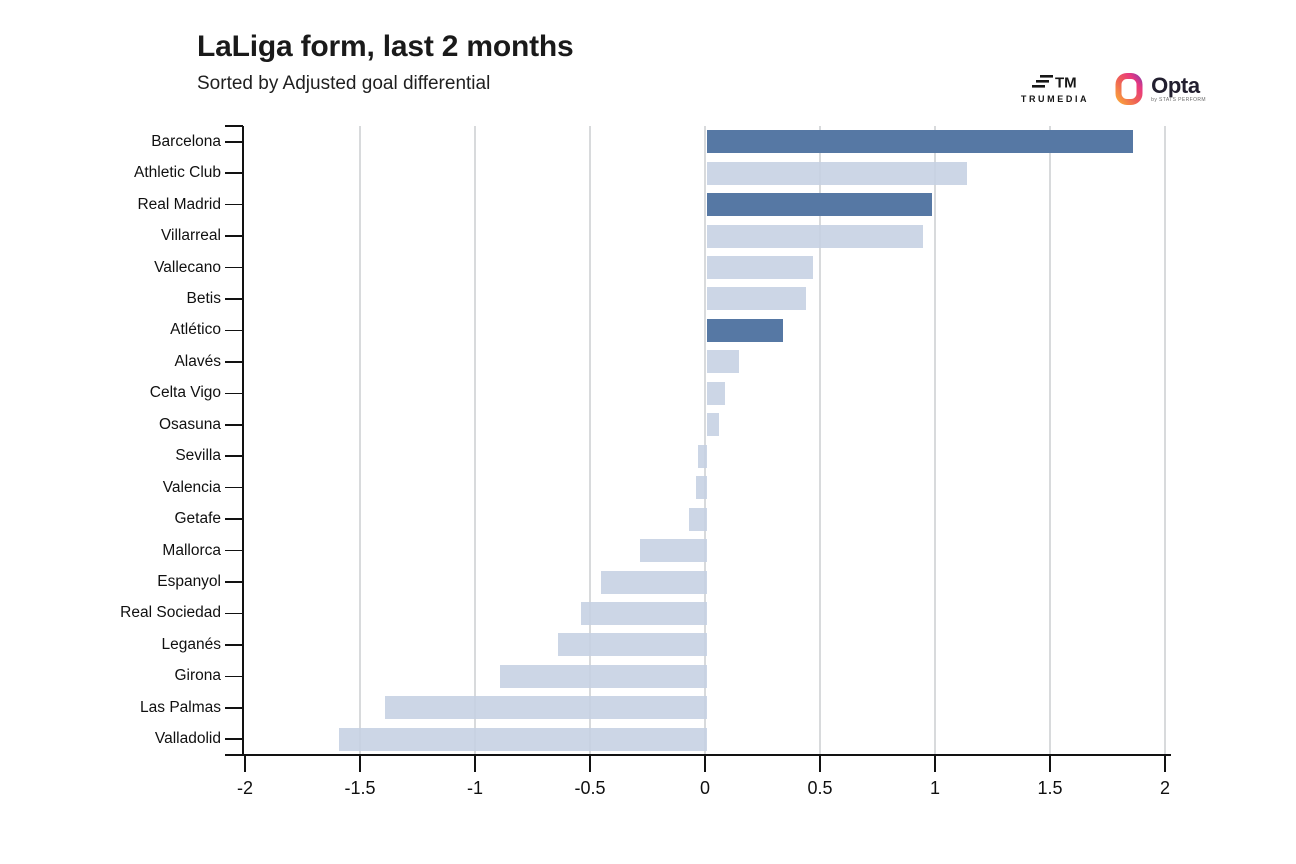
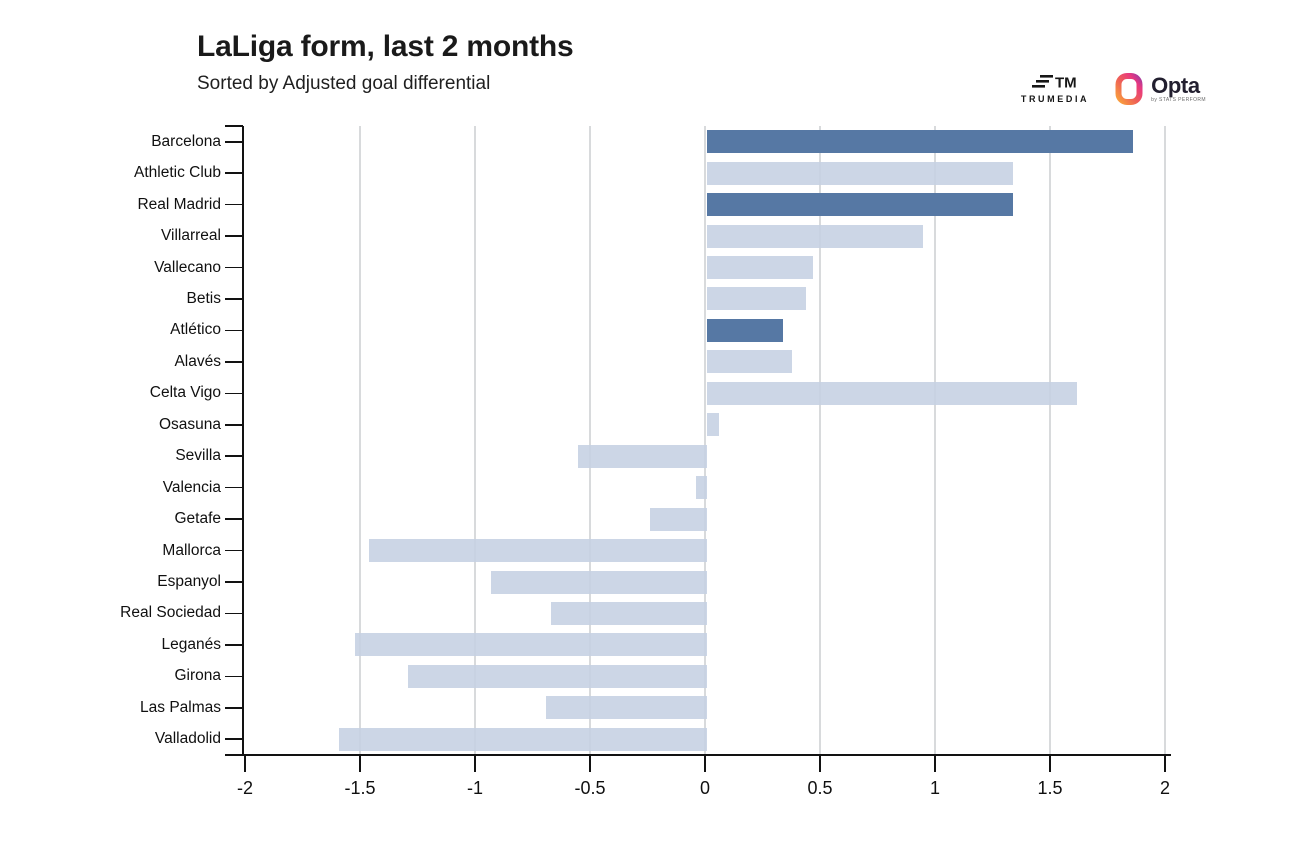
Athletic Club: 1.13 -> 1.33
Real Madrid: 0.98 -> 1.33
Alavés: 0.14 -> 0.37
Celta Vigo: 0.08 -> 1.61
Sevilla: -0.04 -> -0.56
Getafe: -0.08 -> -0.25
Mallorca: -0.29 -> -1.47
Espanyol: -0.46 -> -0.94
Real Sociedad: -0.55 -> -0.68
Leganés: -0.65 -> -1.53
Girona: -0.90 -> -1.30
Las Palmas: -1.40 -> -0.70
